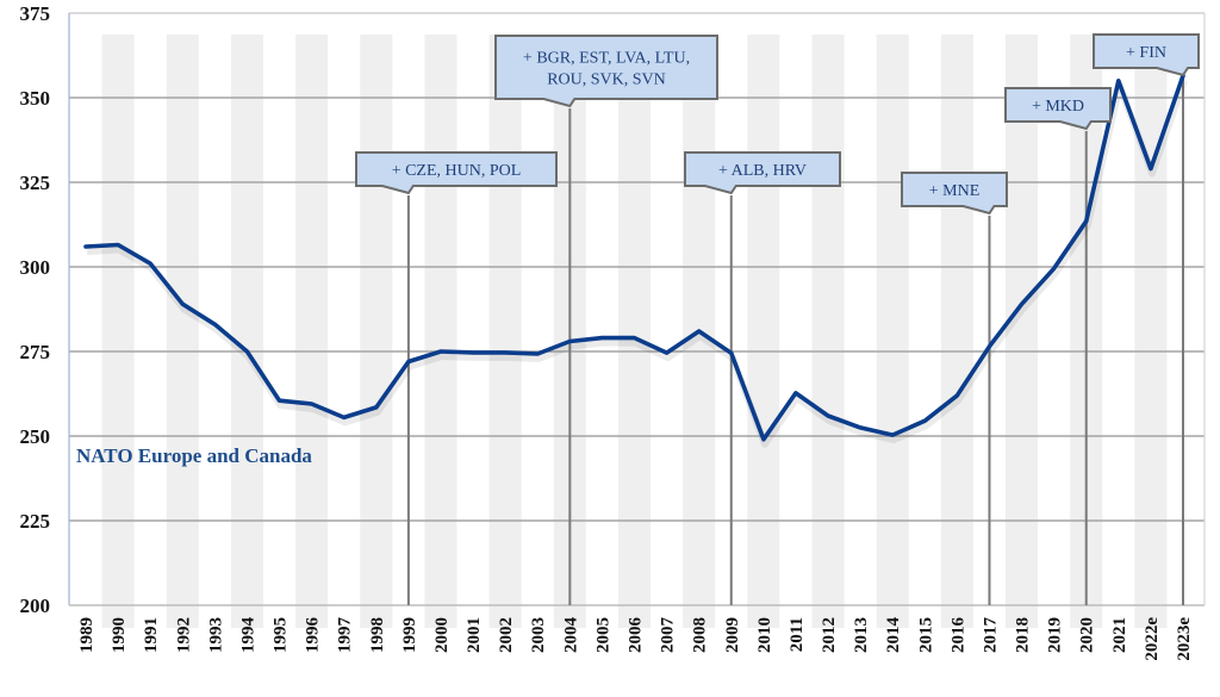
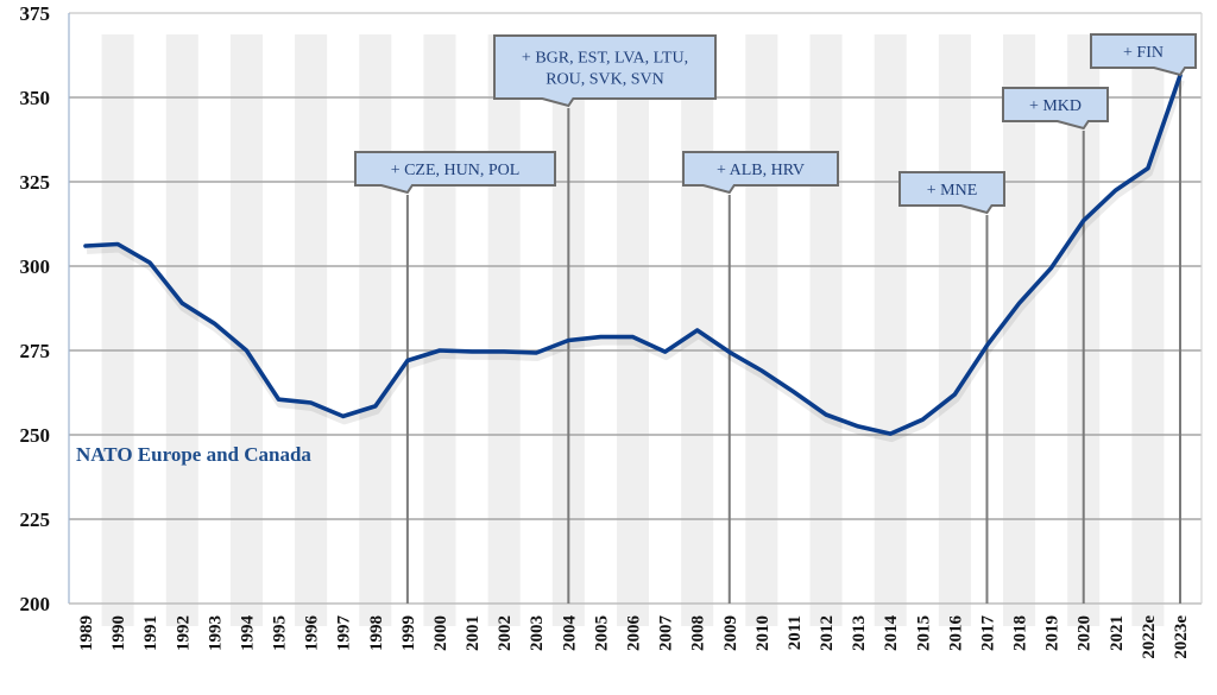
2010: 249 -> 269
2021: 355 -> 322
